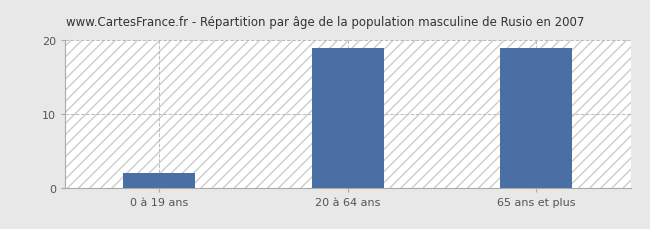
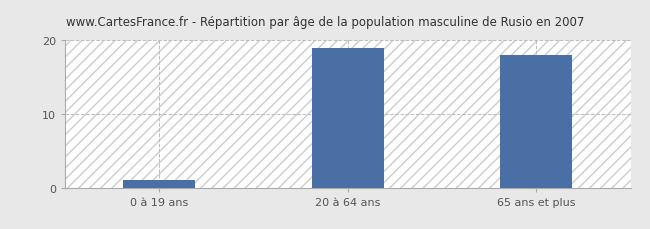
0 à 19 ans: 2 -> 1
65 ans et plus: 19 -> 18
